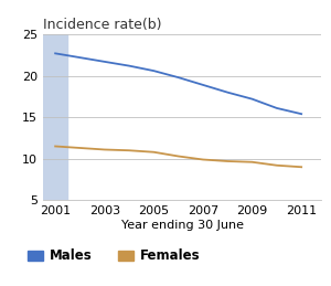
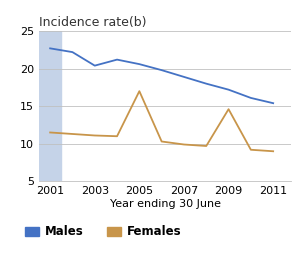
Males/2003: 21.7 -> 20.4
Females/2005: 10.8 -> 17.0
Females/2009: 9.6 -> 14.6
